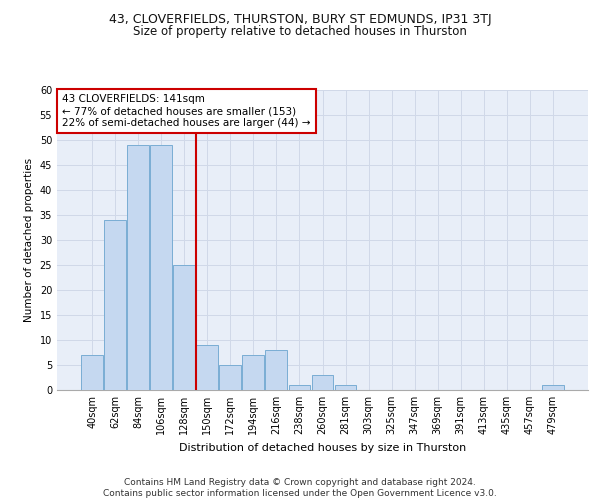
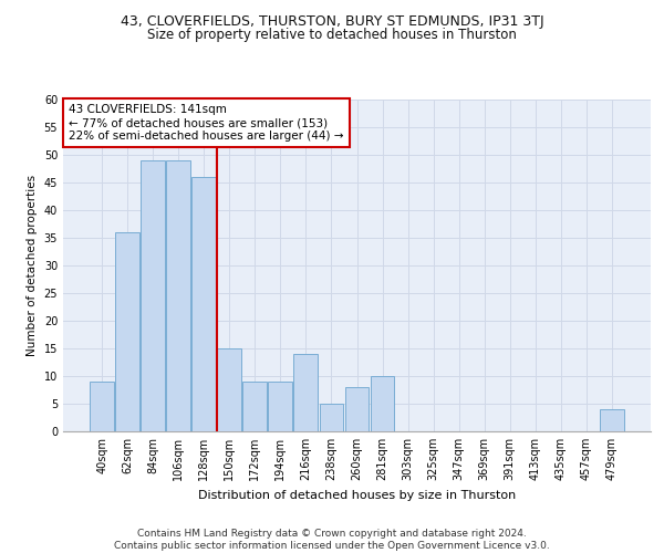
40sqm: 7 -> 9
62sqm: 34 -> 36
128sqm: 25 -> 46
150sqm: 9 -> 15
172sqm: 5 -> 9
194sqm: 7 -> 9
216sqm: 8 -> 14
238sqm: 1 -> 5
260sqm: 3 -> 8
281sqm: 1 -> 10
479sqm: 1 -> 4
